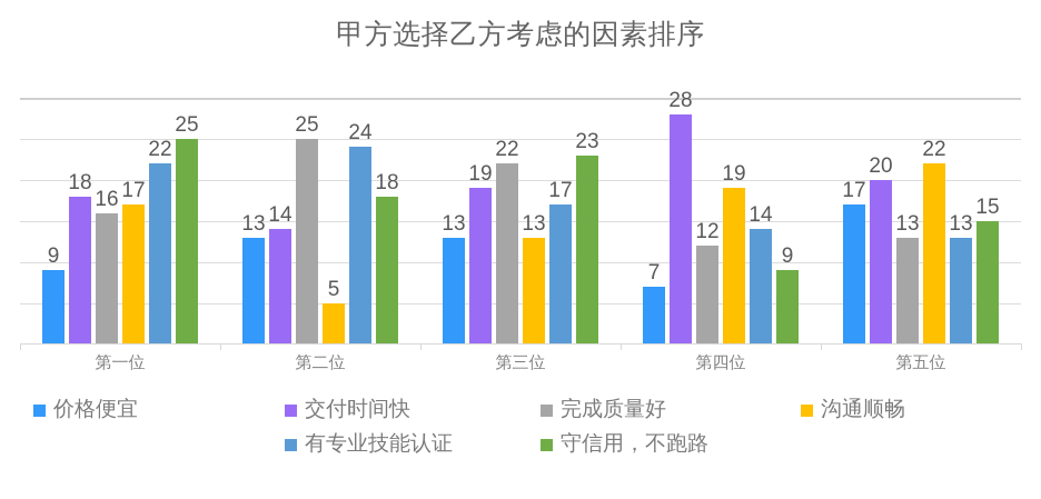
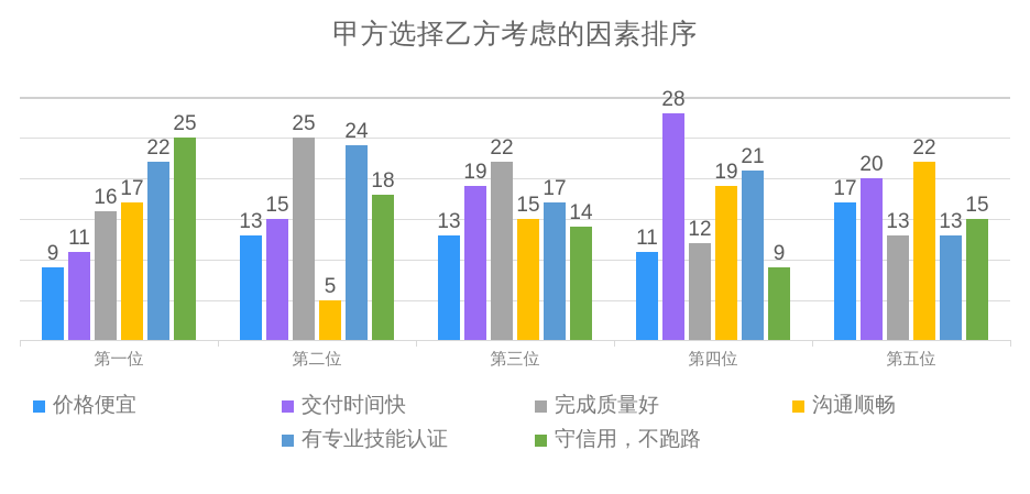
交付时间快/第一位: 18 -> 11
交付时间快/第二位: 14 -> 15
沟通顺畅/第三位: 13 -> 15
守信用，不跑路/第三位: 23 -> 14
价格便宜/第四位: 7 -> 11
有专业技能认证/第四位: 14 -> 21
